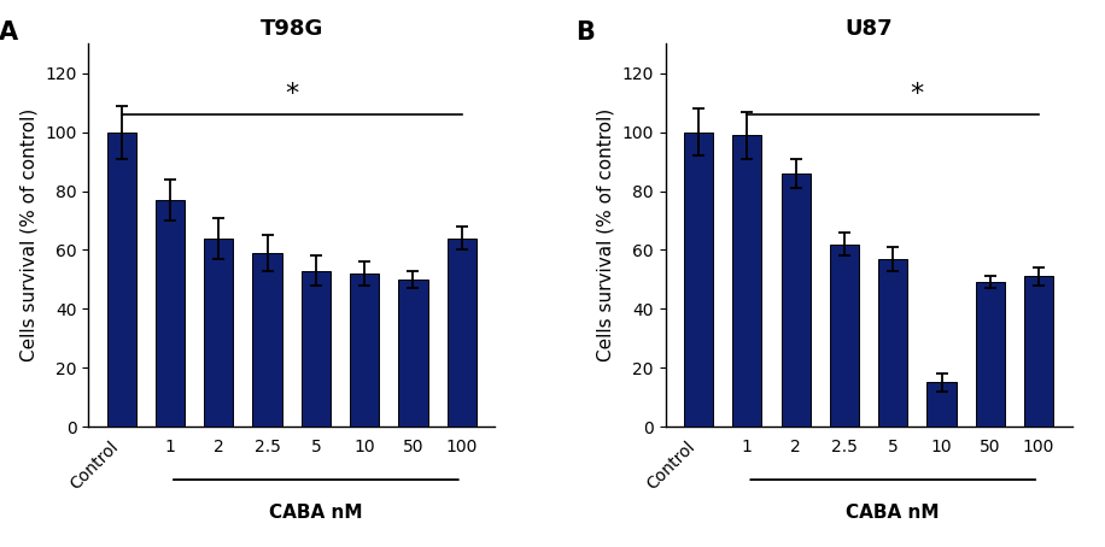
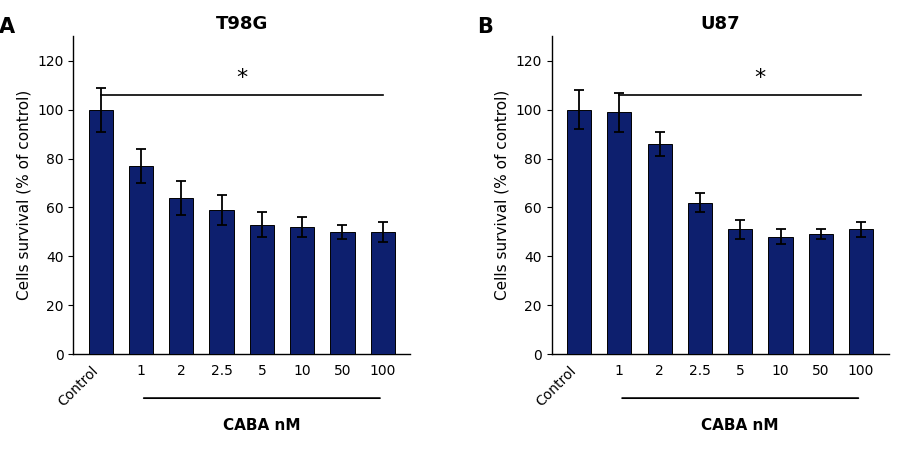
T98G/100: 64 -> 50
U87/5: 57 -> 51
U87/10: 15 -> 48
